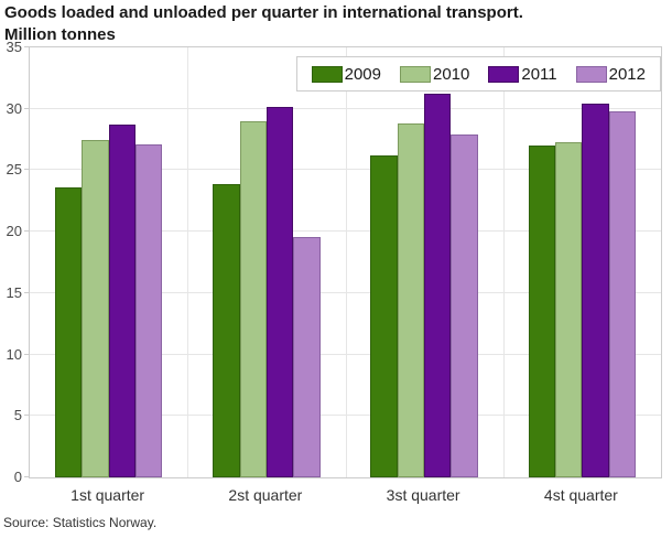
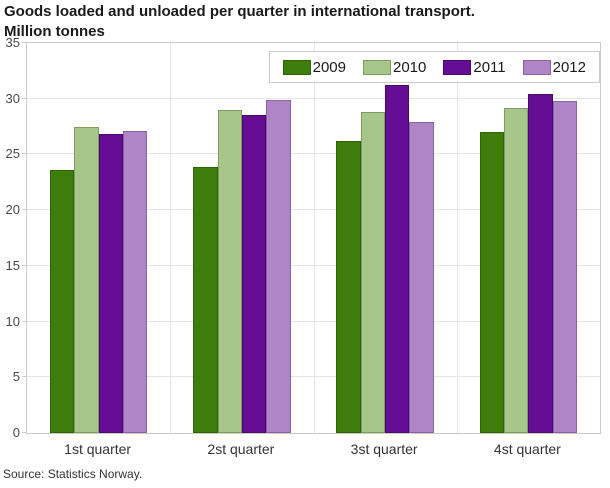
2011/1st quarter: 28.7 -> 26.8
2011/2st quarter: 30.2 -> 28.5
2012/2st quarter: 19.6 -> 29.9
2010/4st quarter: 27.3 -> 29.2
